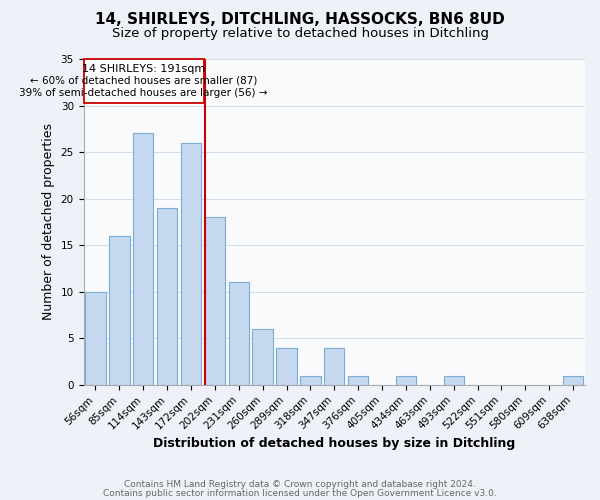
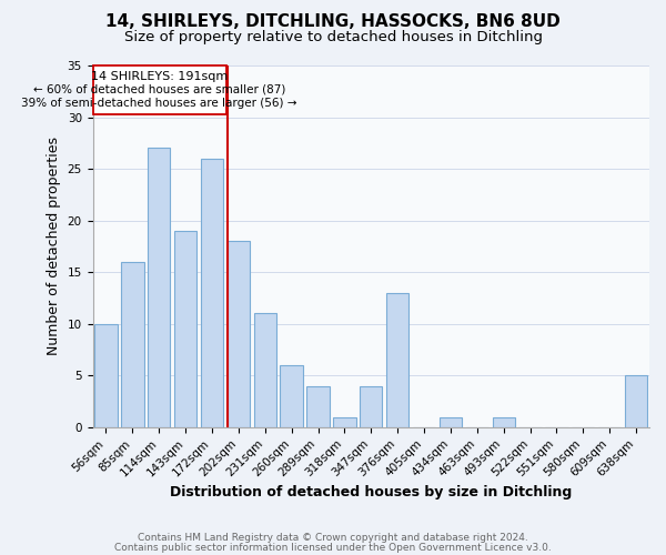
376sqm: 1 -> 13
638sqm: 1 -> 5
